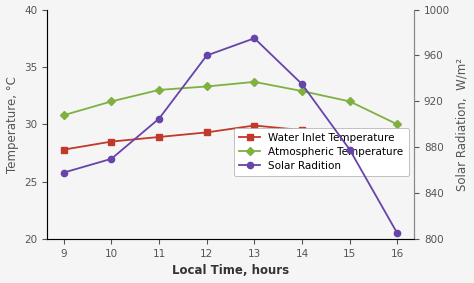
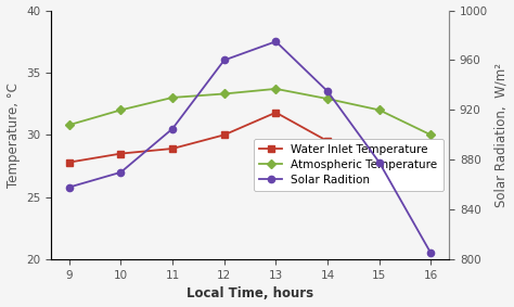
Water Inlet Temperature/12: 29.3 -> 30.0
Water Inlet Temperature/13: 29.9 -> 31.8
